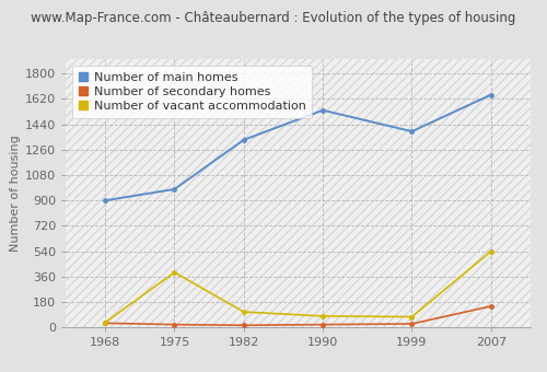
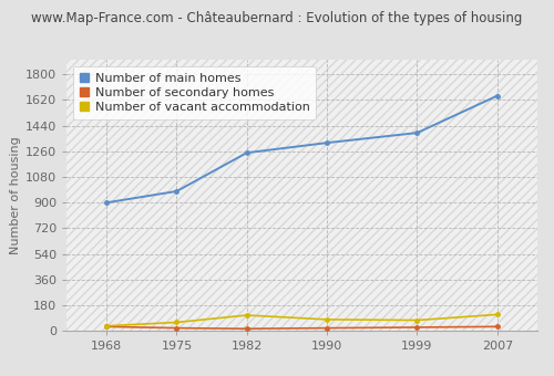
Number of vacant accommodation/1975: 390 -> 60
Number of main homes/1982: 1330 -> 1250
Number of main homes/1990: 1540 -> 1320
Number of secondary homes/2007: 150 -> 30
Number of vacant accommodation/2007: 540 -> 120
